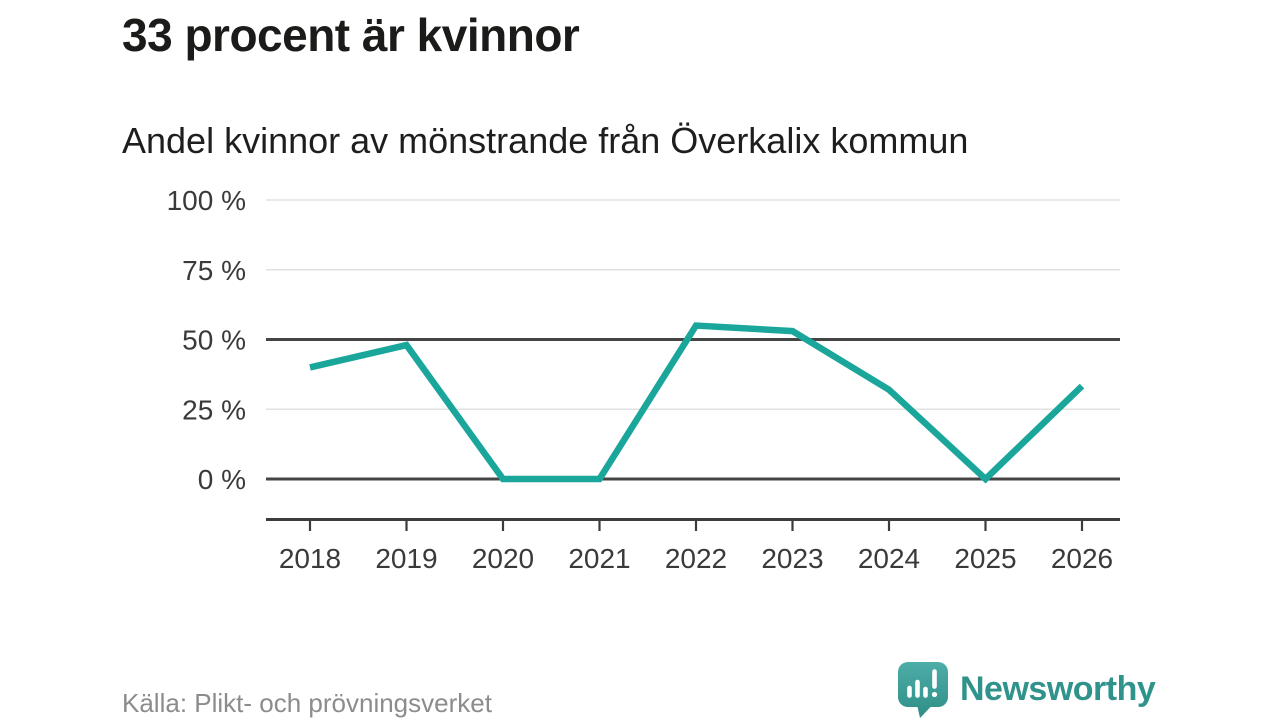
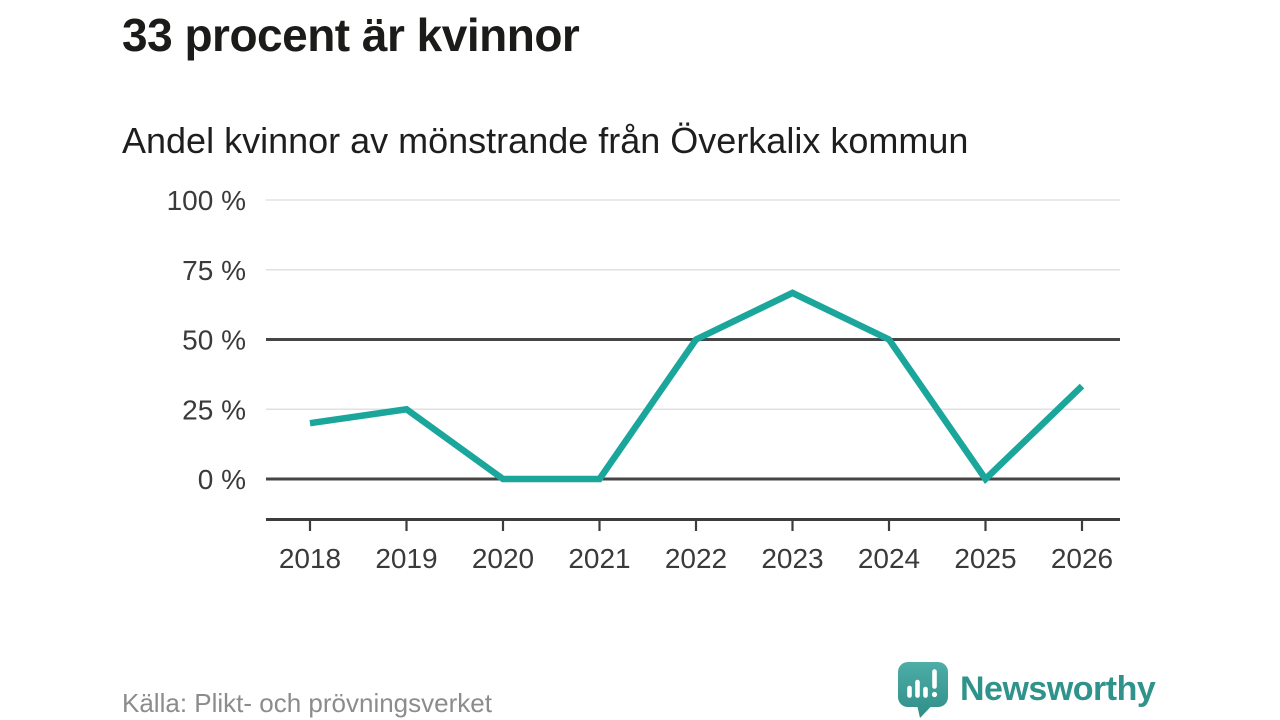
2018: 40% -> 20%
2019: 48% -> 25%
2022: 55% -> 50%
2023: 53% -> 67%
2024: 32% -> 50%
